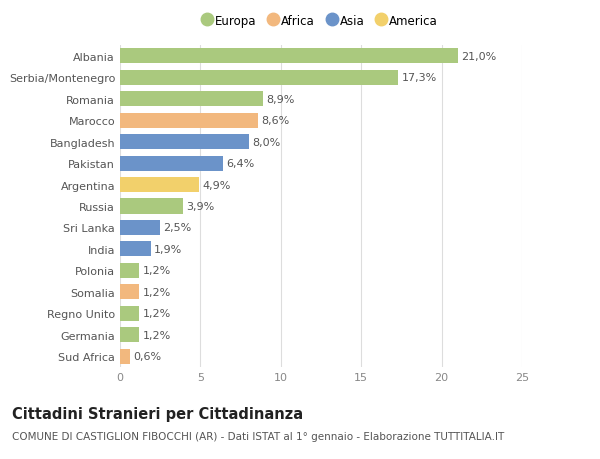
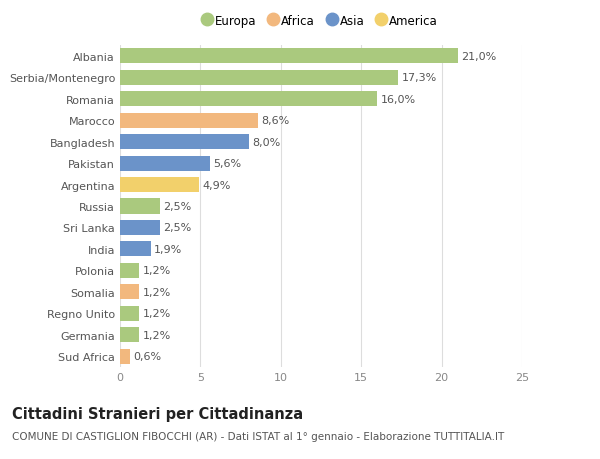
Romania: 8,9% -> 16,0%
Pakistan: 6,4% -> 5,6%
Russia: 3,9% -> 2,5%
